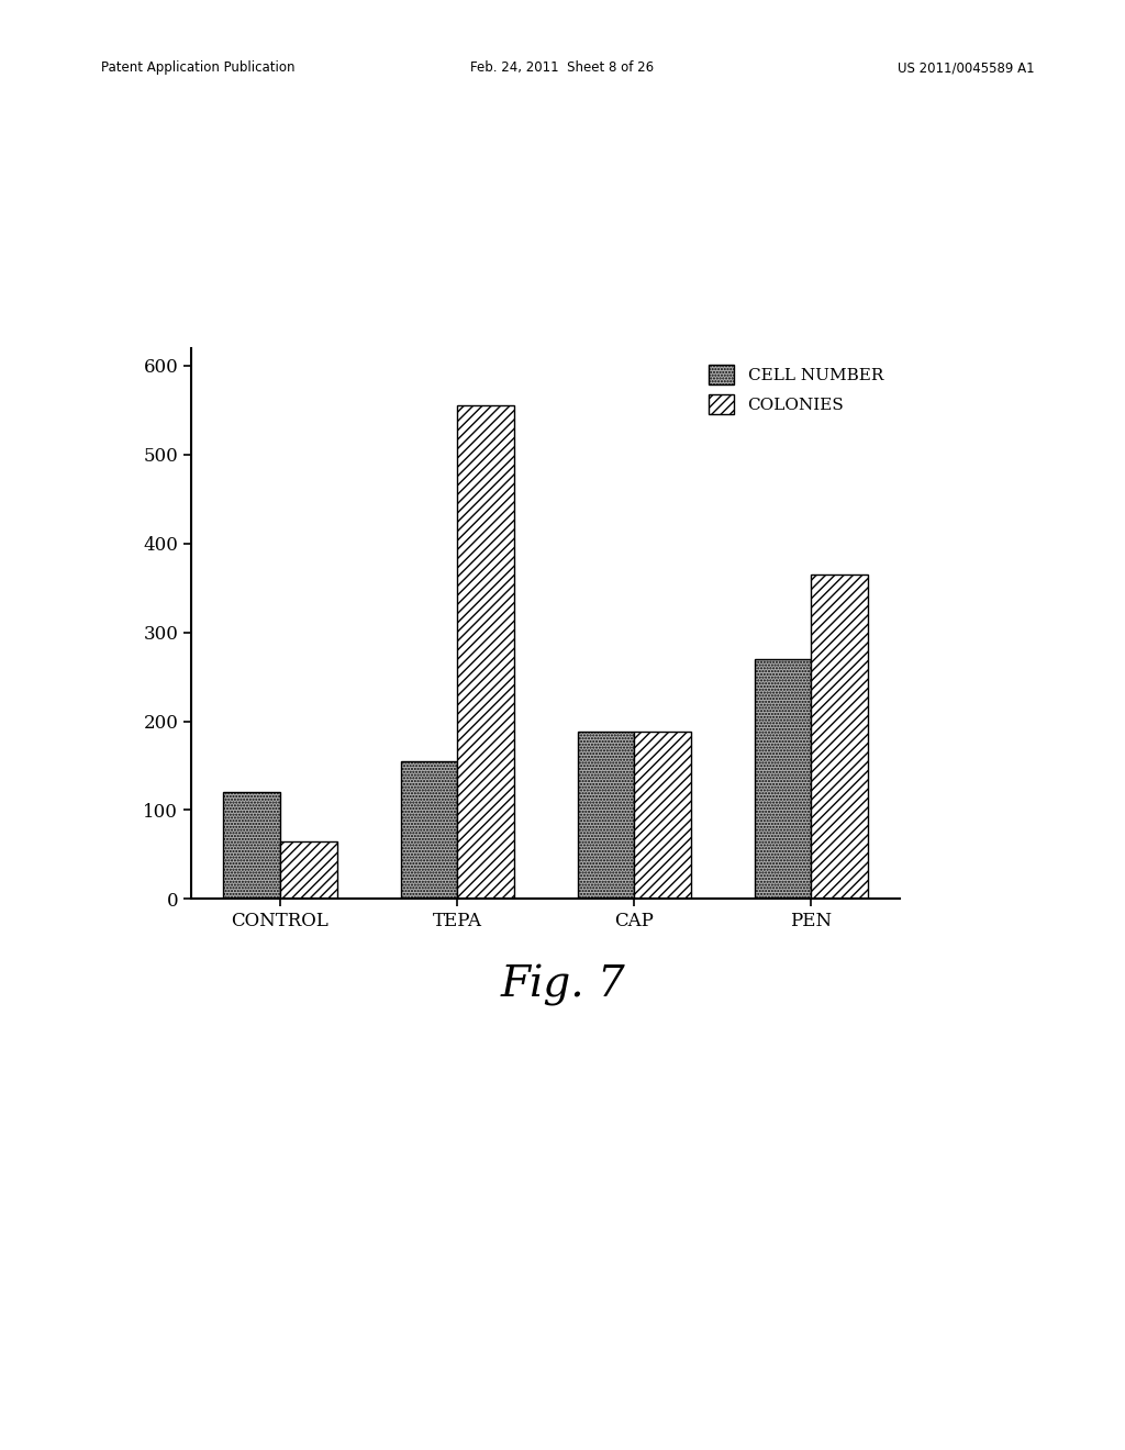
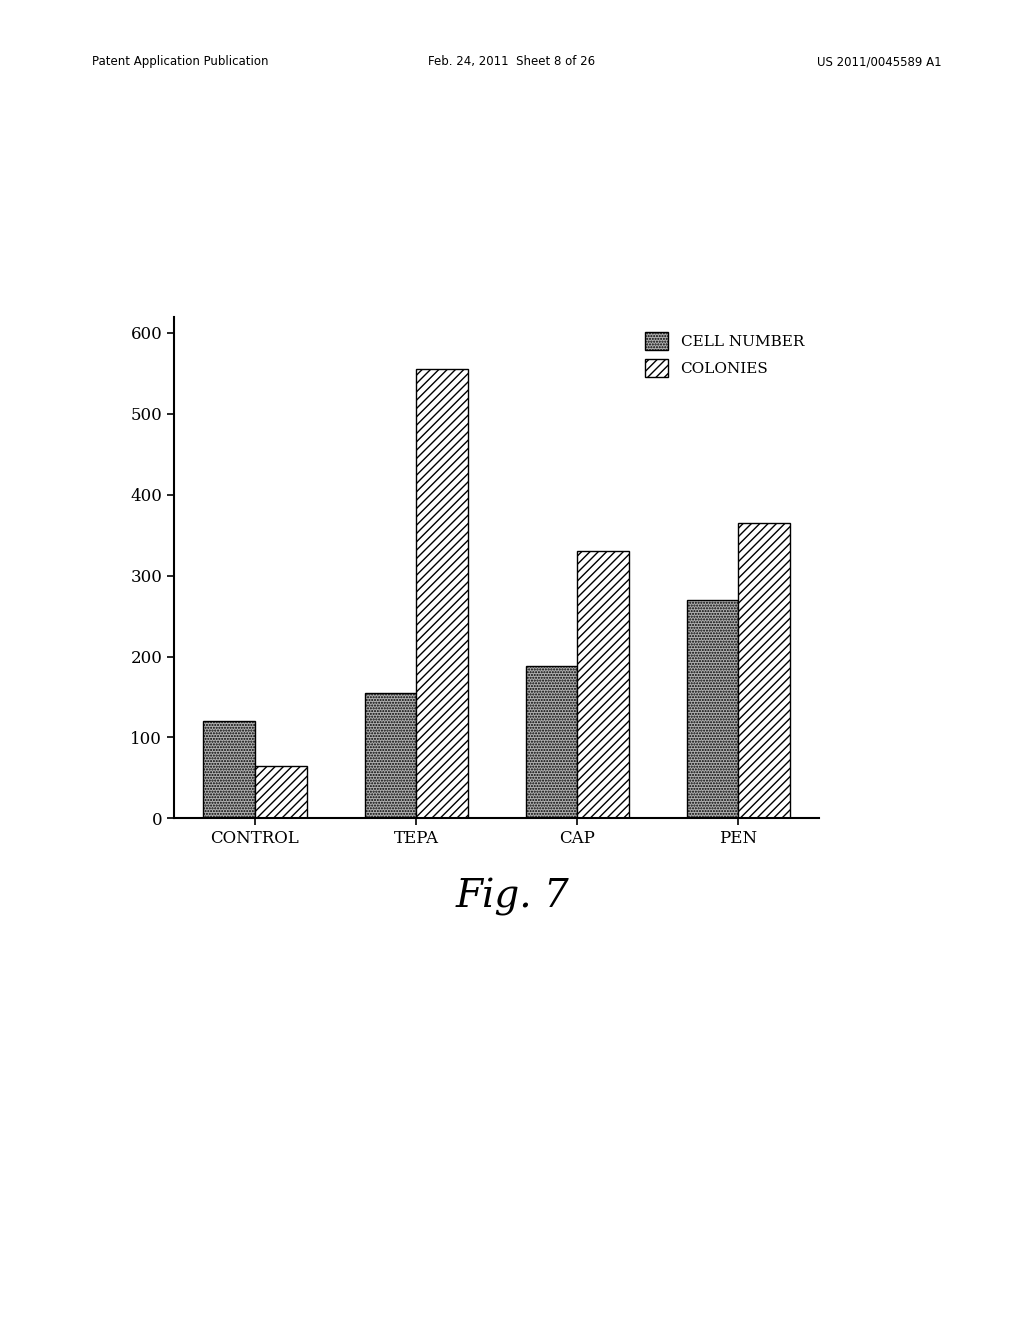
COLONIES/CAP: 188 -> 330
